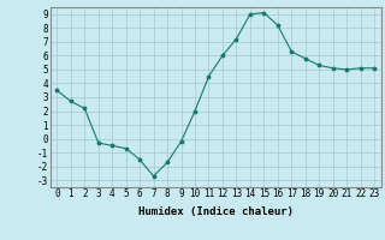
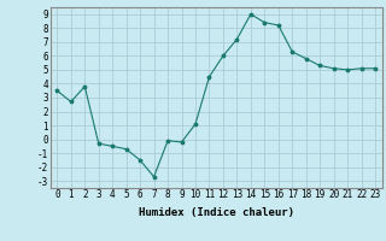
2: 2.2 -> 3.8
8: -1.7 -> -0.1
10: 2.0 -> 1.1
15: 9.1 -> 8.4
